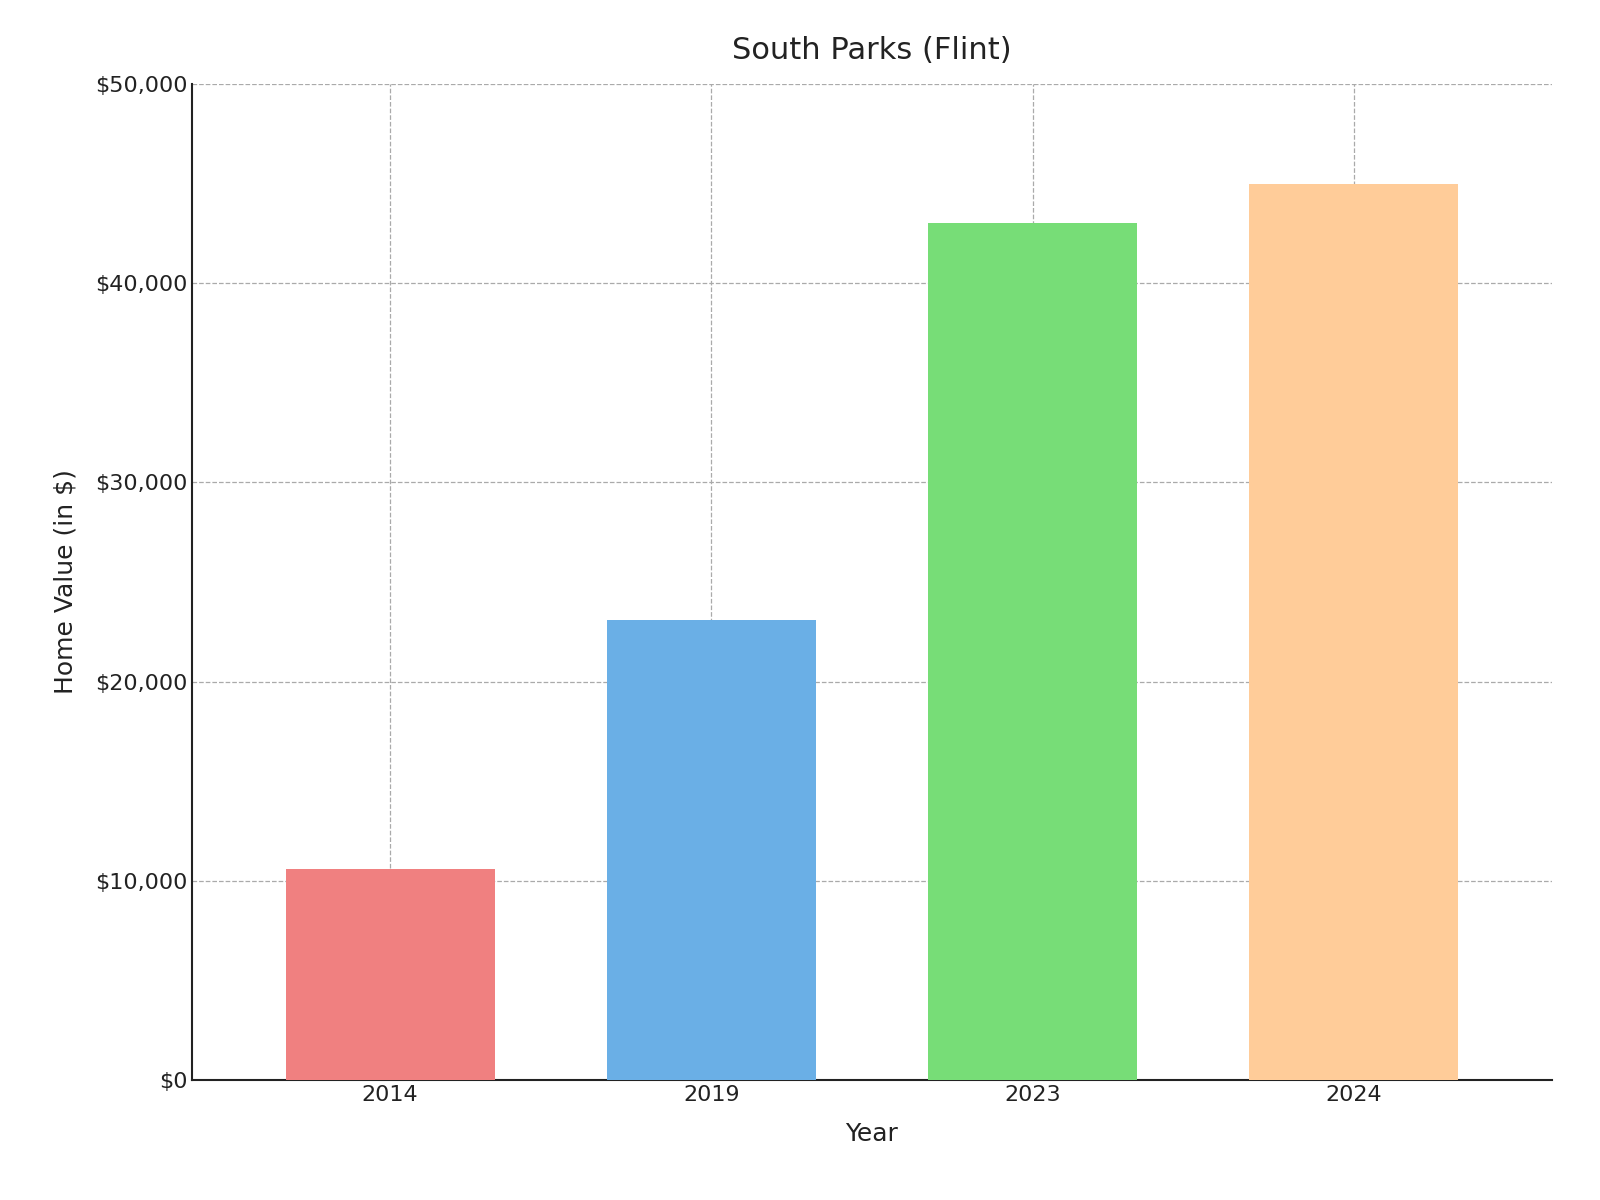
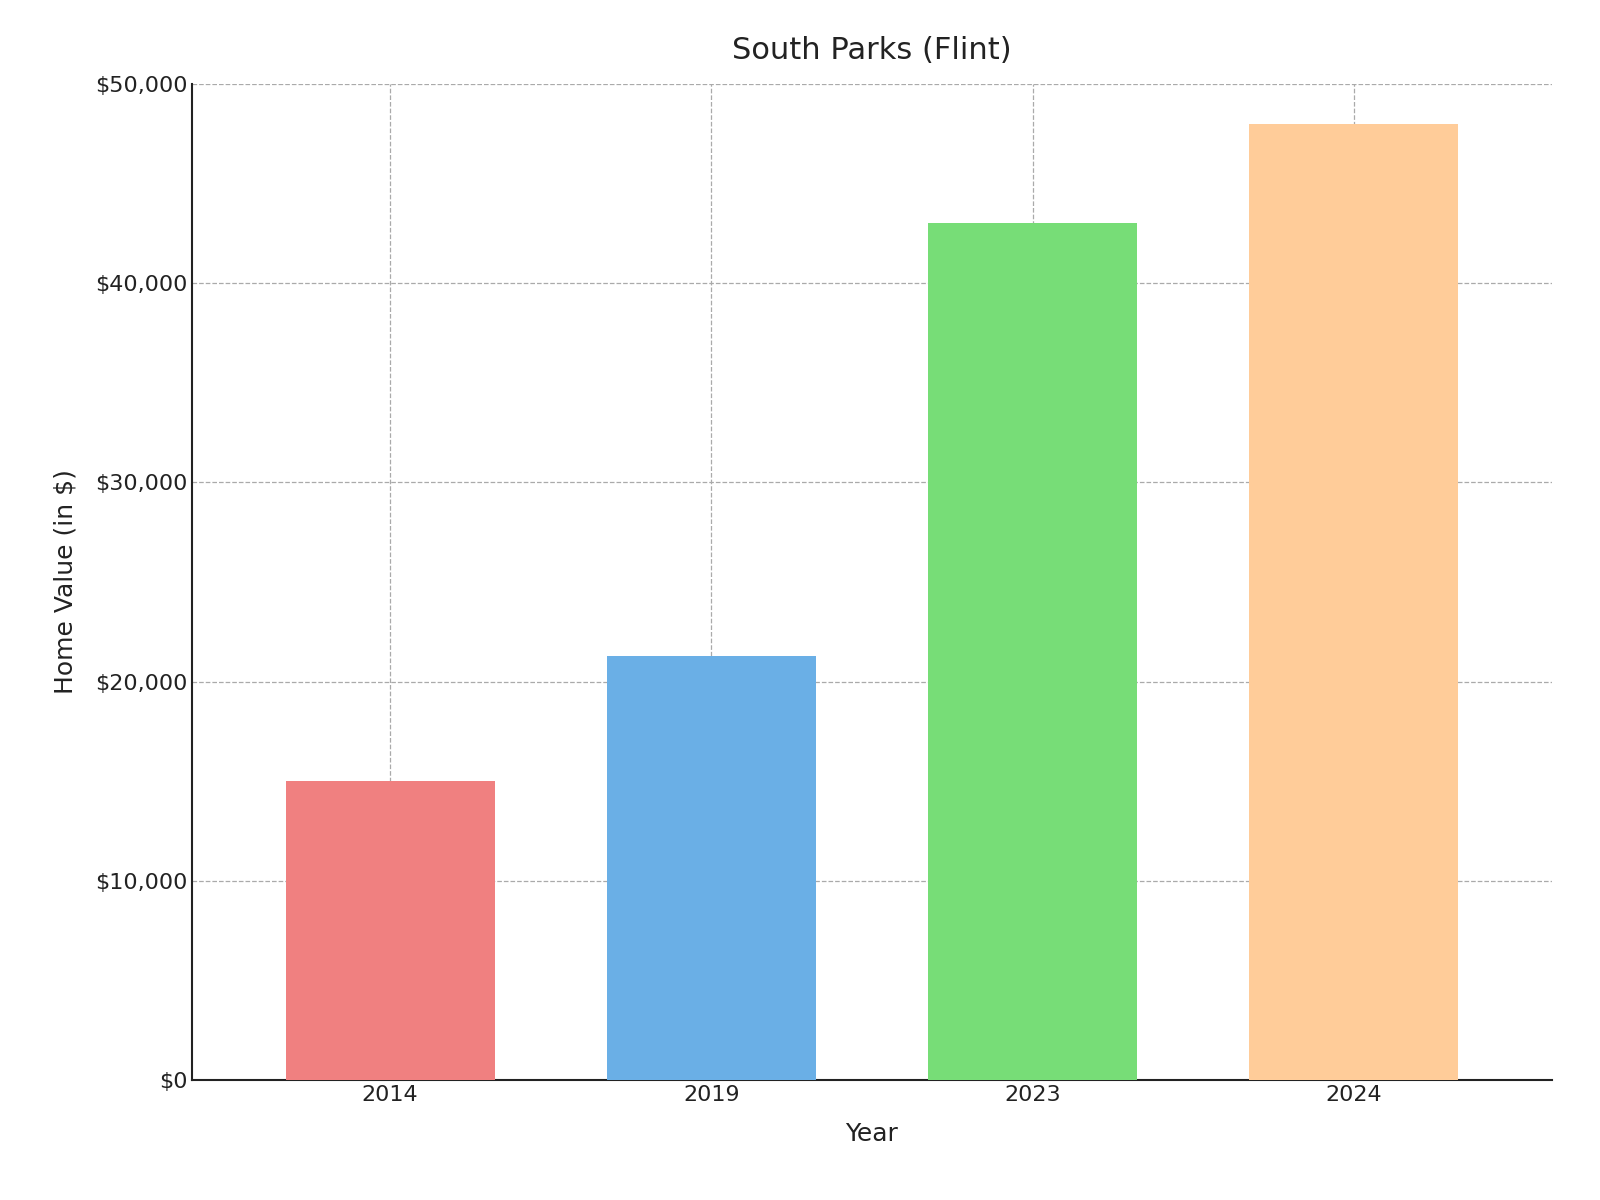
2014: $10,600 -> $15,000
2019: $23,100 -> $21,300
2024: $45,000 -> $48,000
